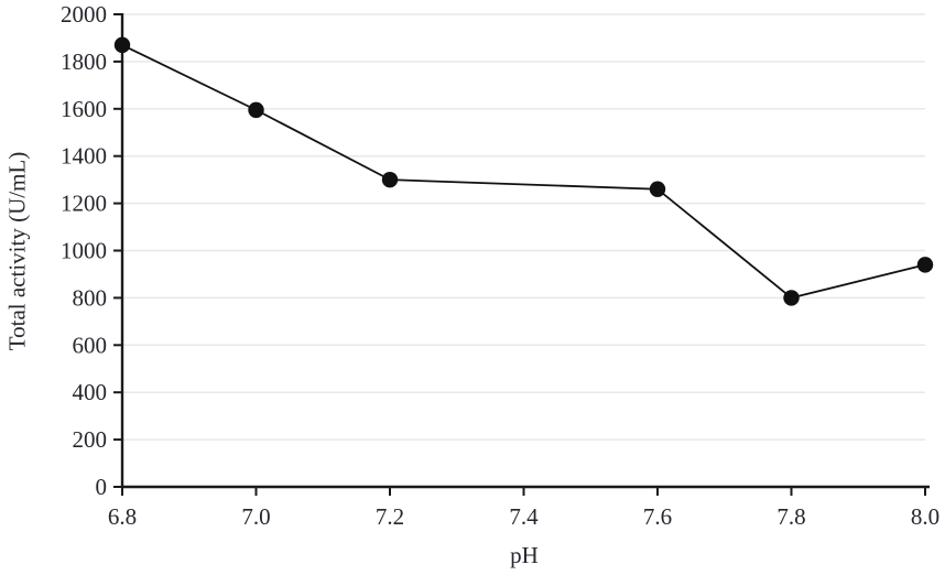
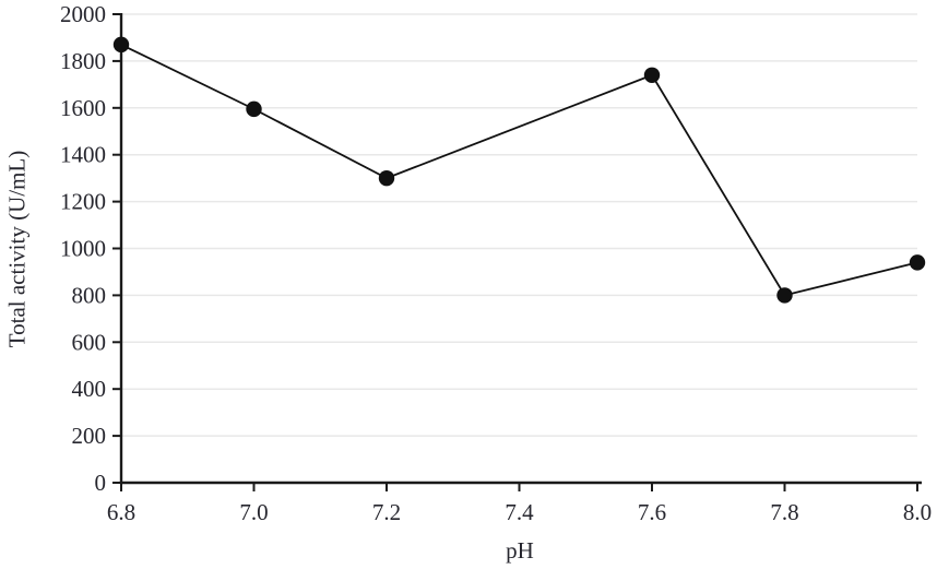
7.6: 1260 -> 1740
